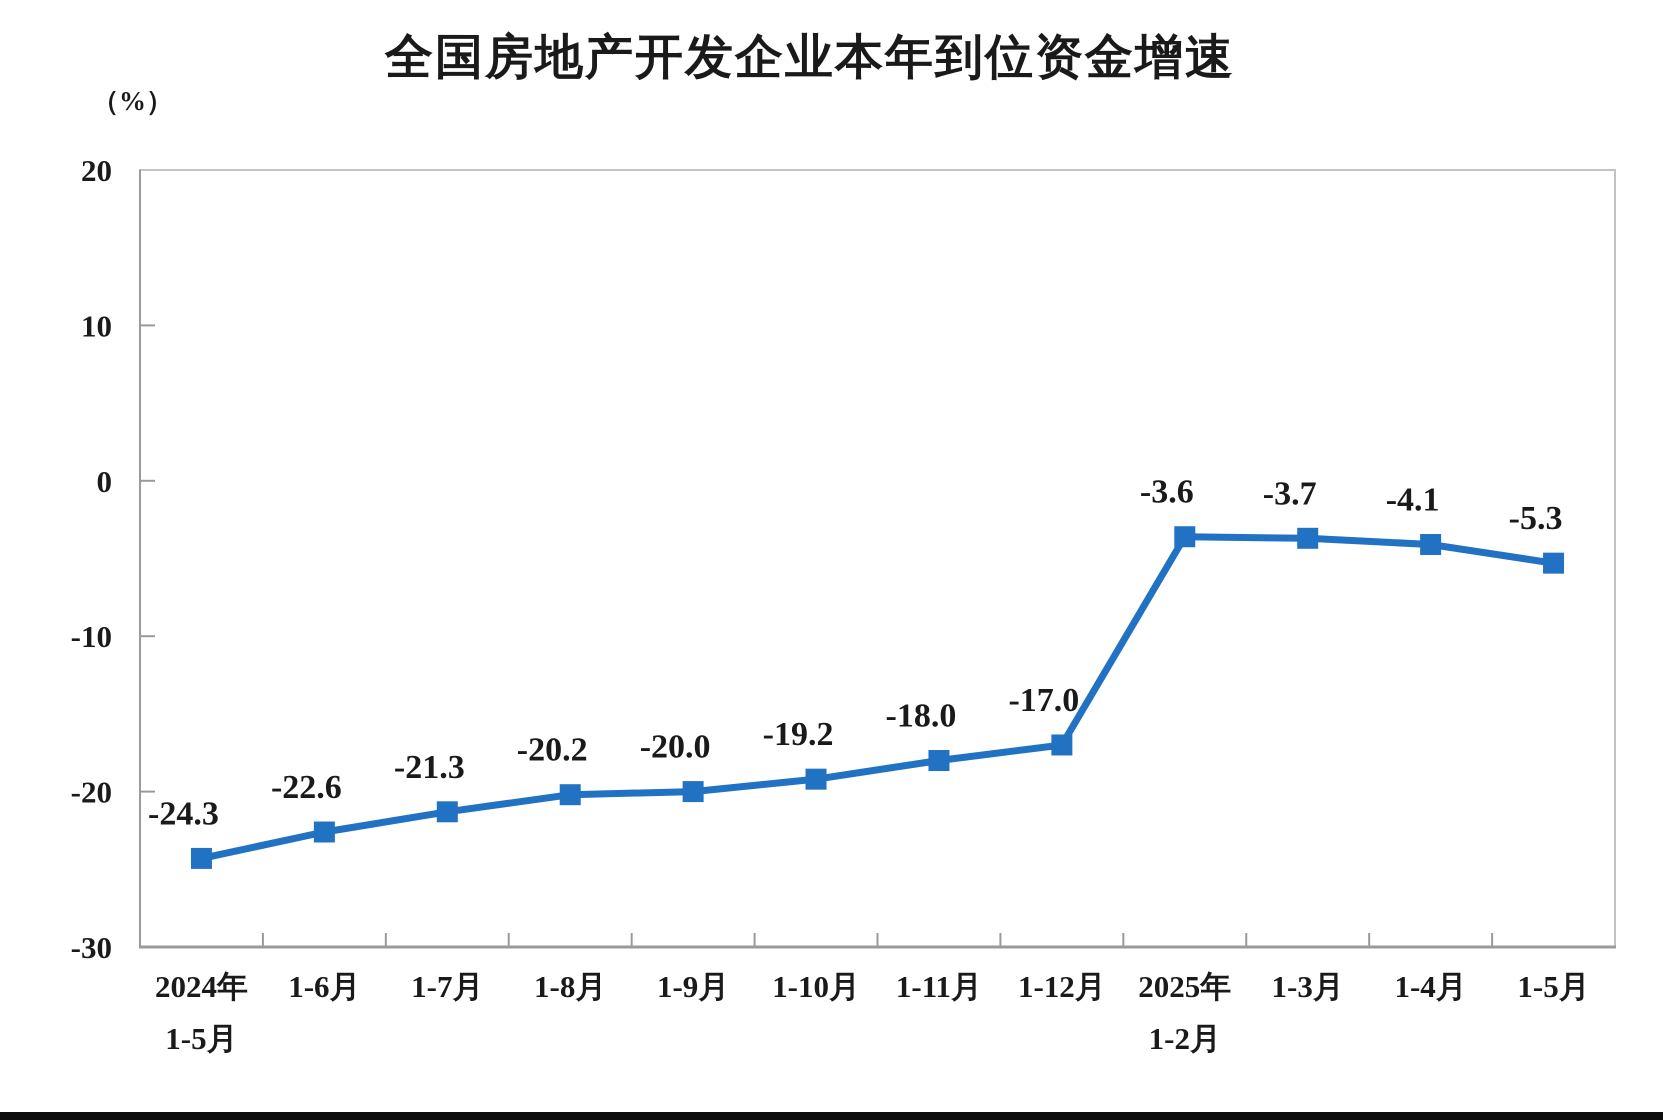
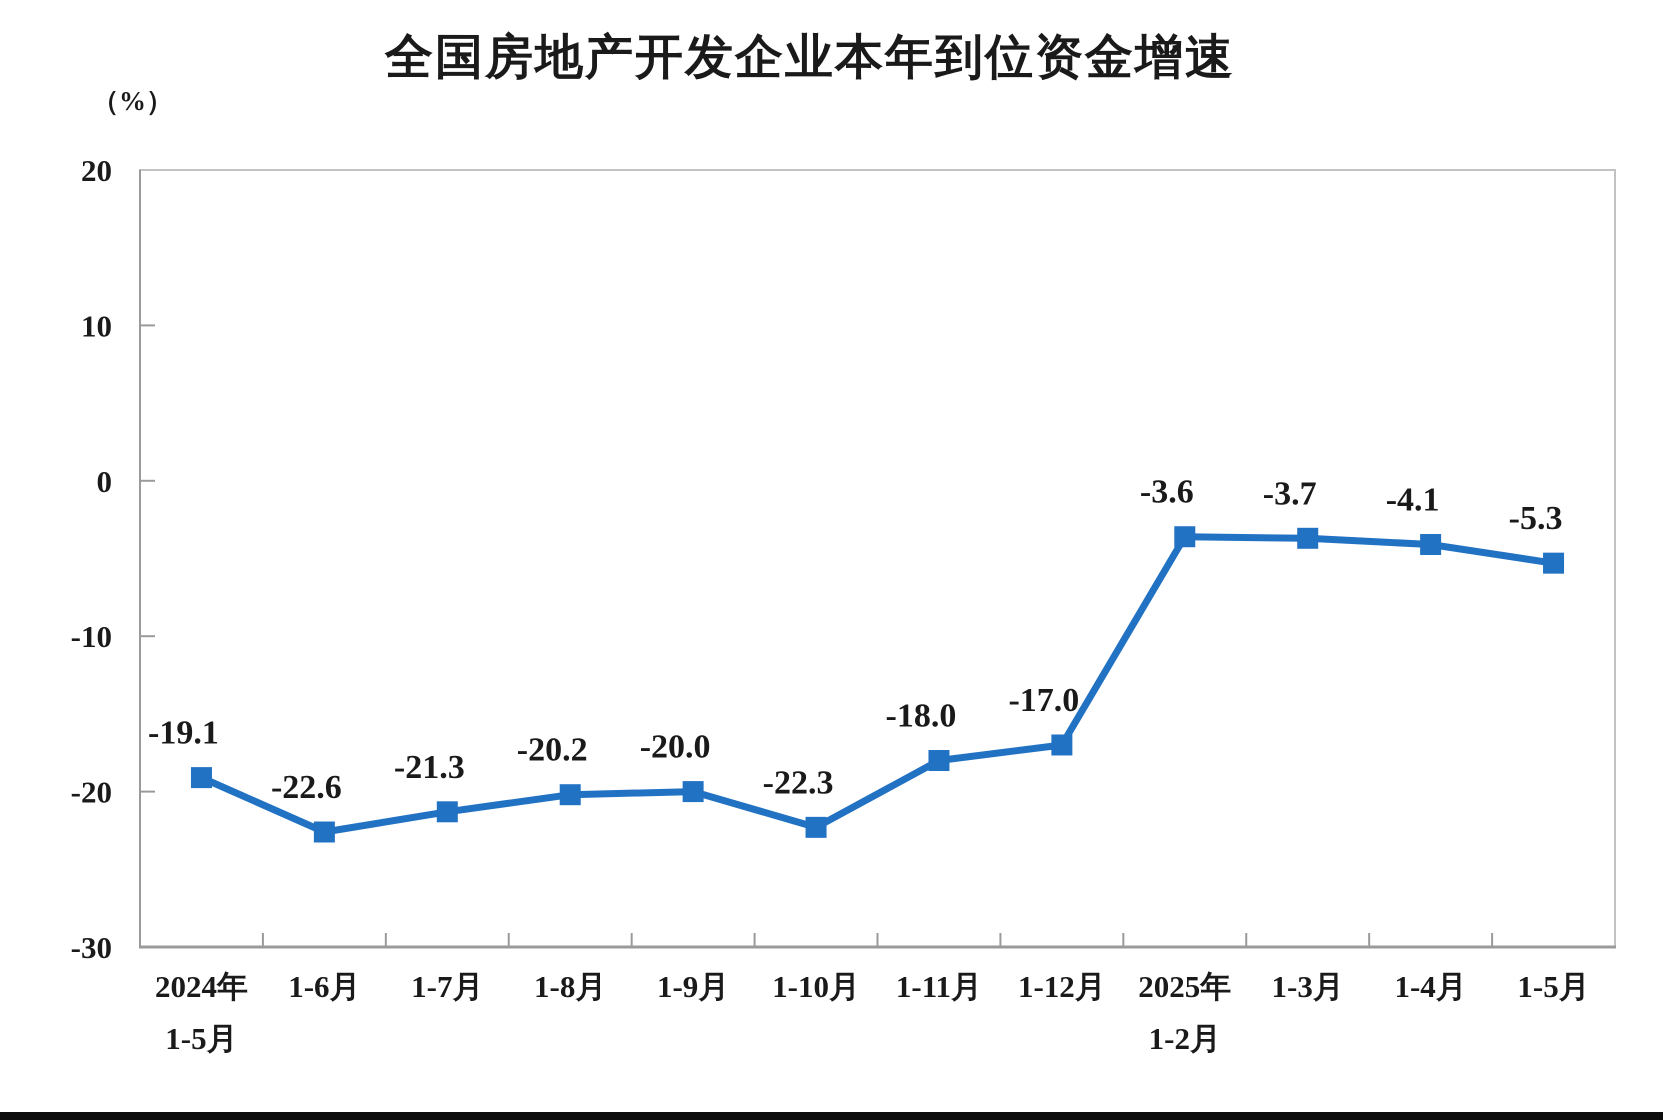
2024年 1-5月: -24.3 -> -19.1
1-10月: -19.2 -> -22.3
